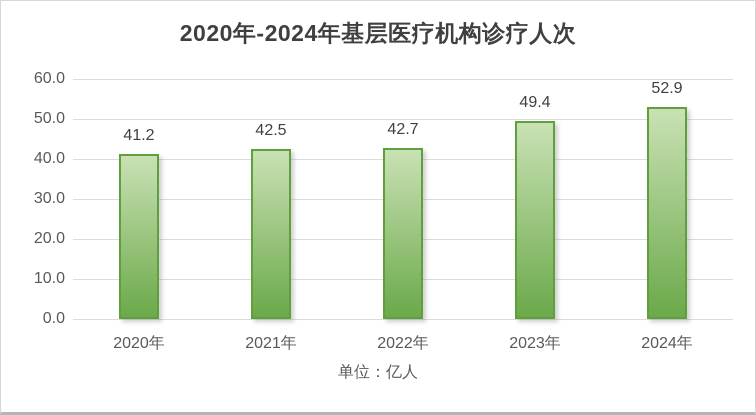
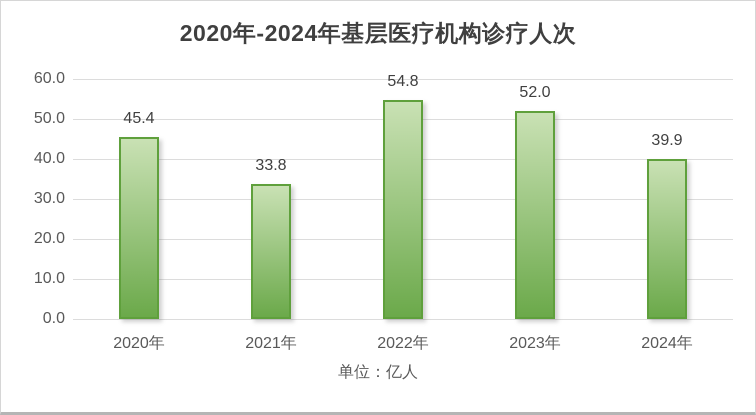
2020年: 41.2 -> 45.4
2021年: 42.5 -> 33.8
2022年: 42.7 -> 54.8
2023年: 49.4 -> 52.0
2024年: 52.9 -> 39.9
